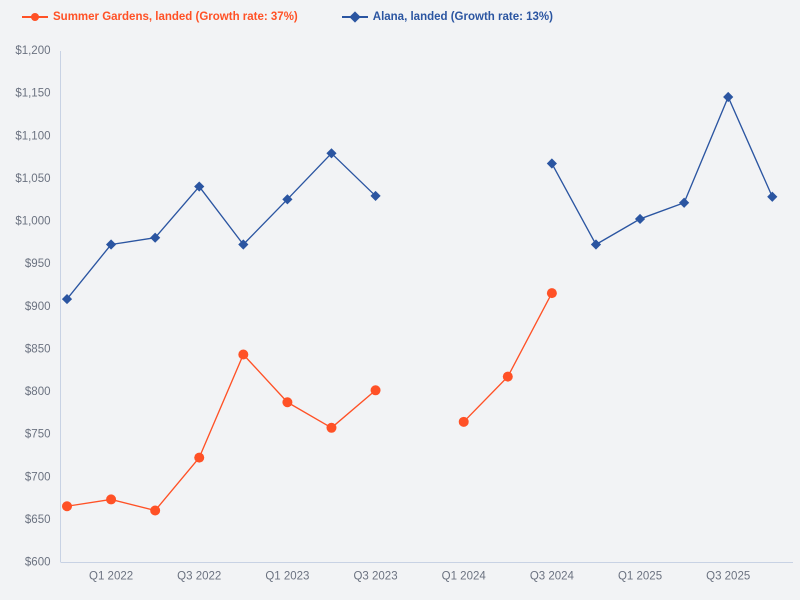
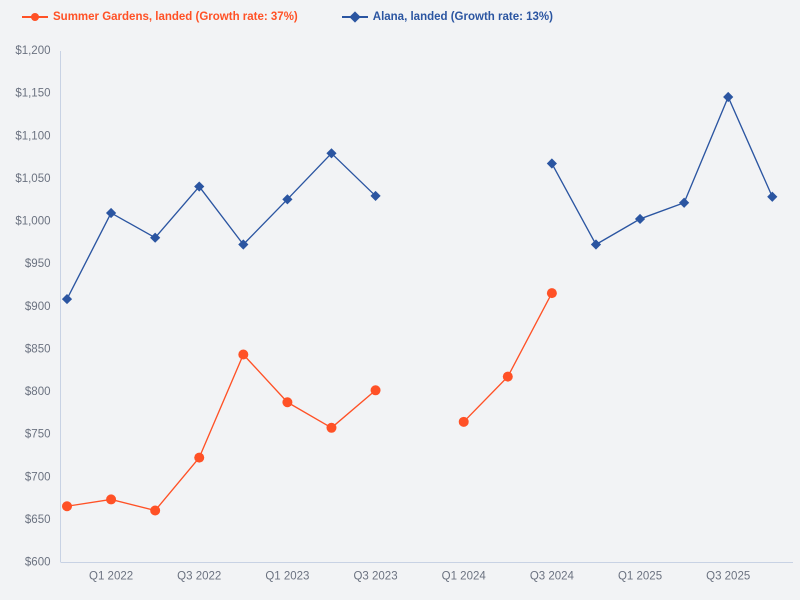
Alana, landed (Growth rate: 13%)/Q1 2022: $970 -> $1010
